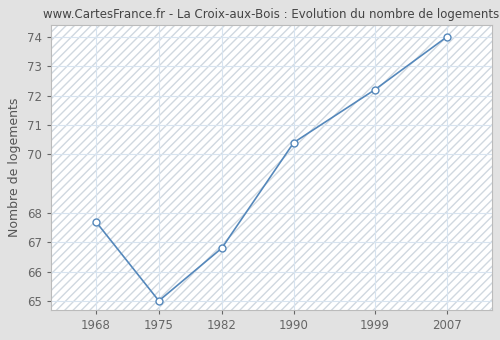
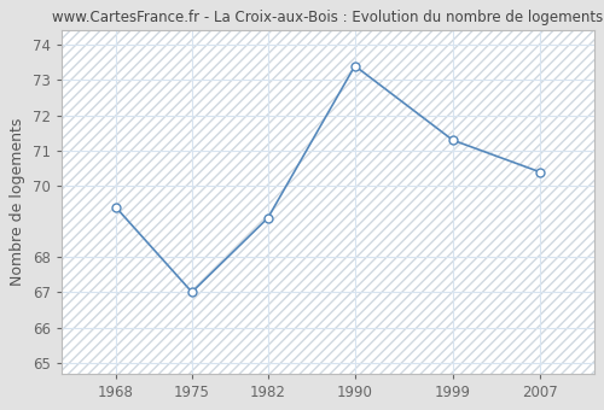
1968: 67.7 -> 69.4
1975: 65.0 -> 67.0
1982: 66.8 -> 69.1
1990: 70.4 -> 73.4
1999: 72.2 -> 71.3
2007: 74.0 -> 70.4
